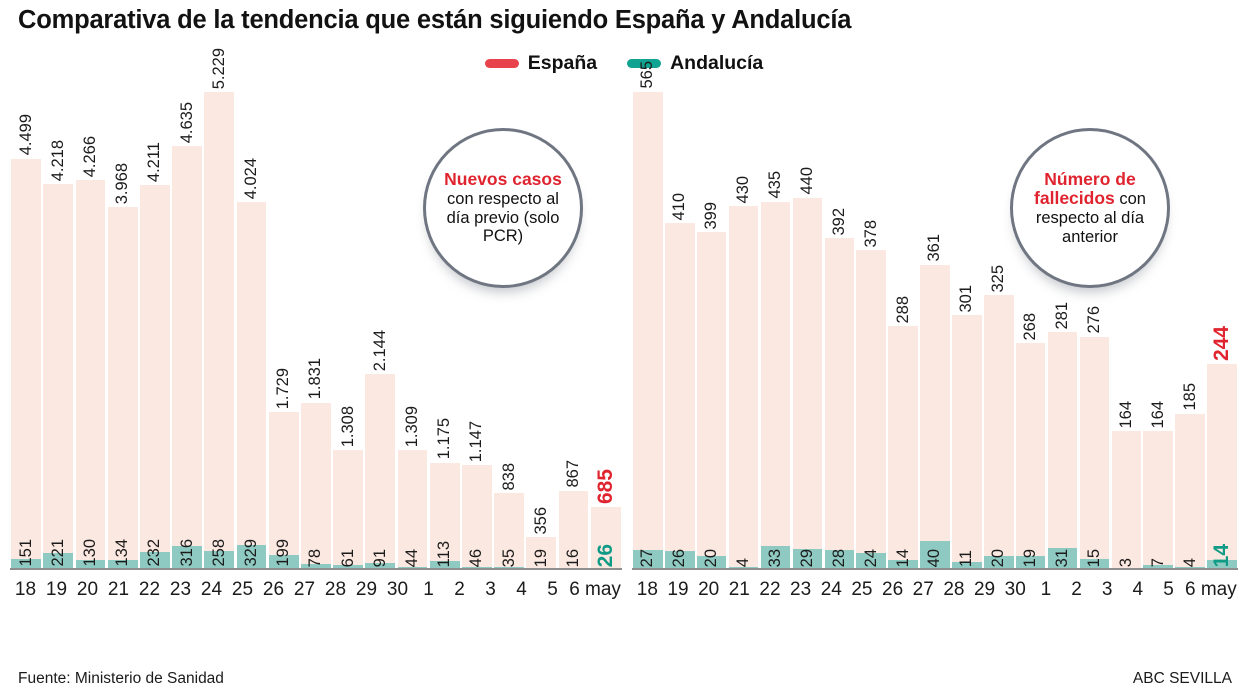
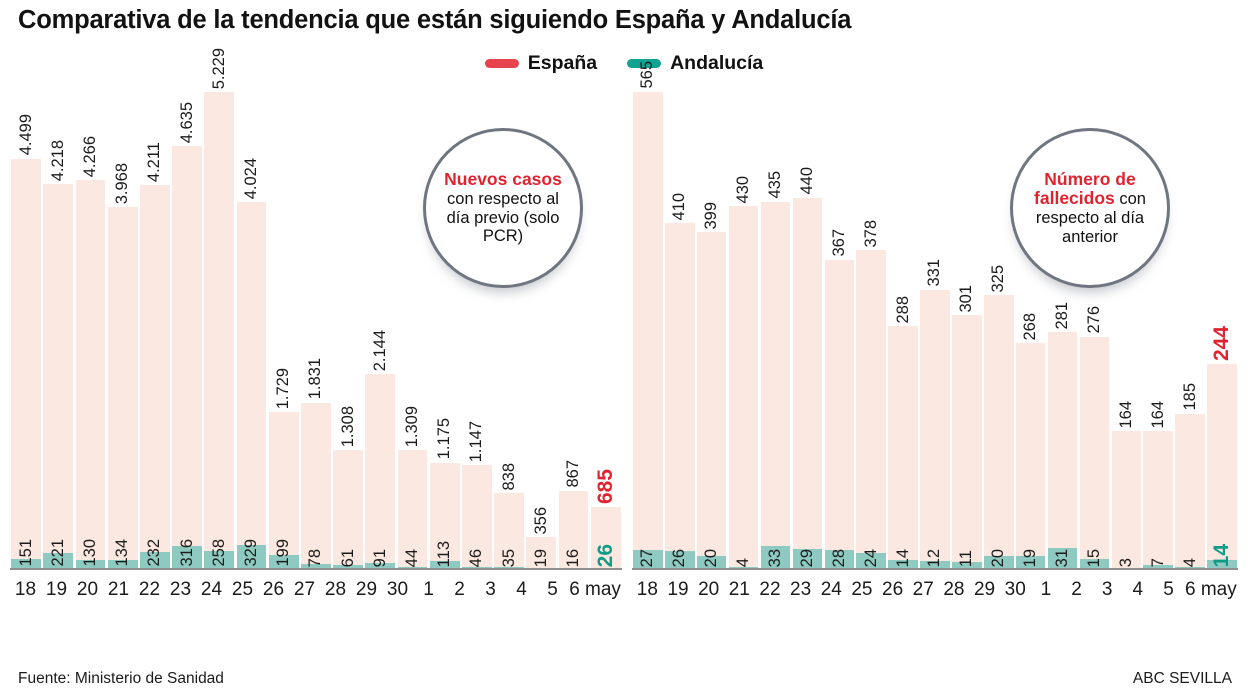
Número de fallecidos con respecto al día anterior/España/24: 392 -> 367
Número de fallecidos con respecto al día anterior/España/27: 361 -> 331
Número de fallecidos con respecto al día anterior/Andalucía/27: 40 -> 12
